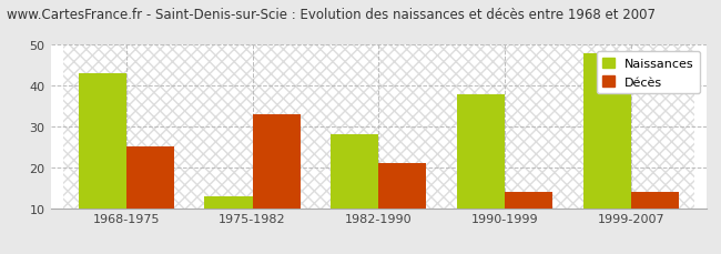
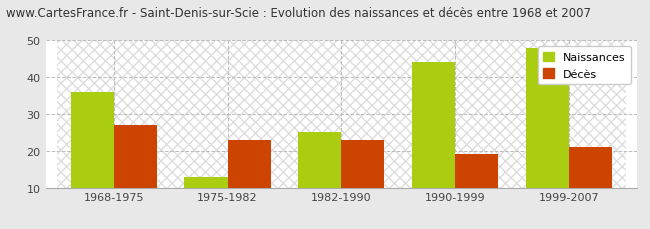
Naissances/1968-1975: 43 -> 36
Décès/1968-1975: 25 -> 27
Décès/1975-1982: 33 -> 23
Naissances/1982-1990: 28 -> 25
Décès/1982-1990: 21 -> 23
Naissances/1990-1999: 38 -> 44
Décès/1990-1999: 14 -> 19
Décès/1999-2007: 14 -> 21
